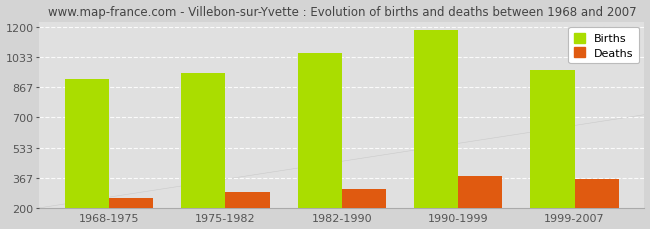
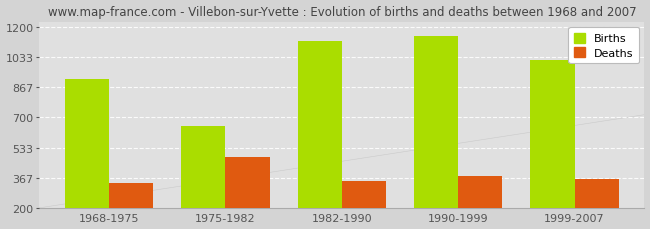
Deaths/1968-1975: 250 -> 340
Births/1975-1982: 940 -> 650
Deaths/1975-1982: 290 -> 480
Births/1982-1990: 1060 -> 1120
Deaths/1982-1990: 300 -> 350
Births/1990-1999: 1180 -> 1150
Births/1999-2007: 960 -> 1020
